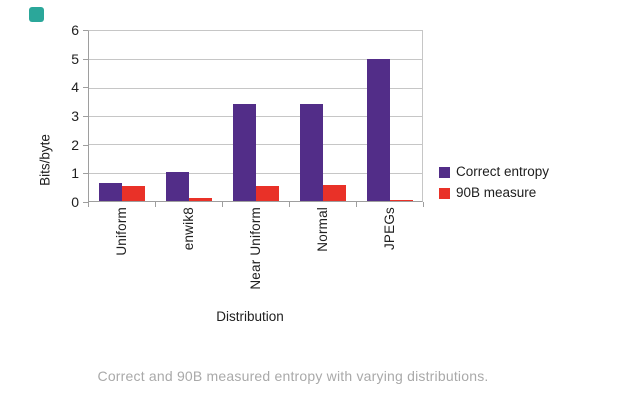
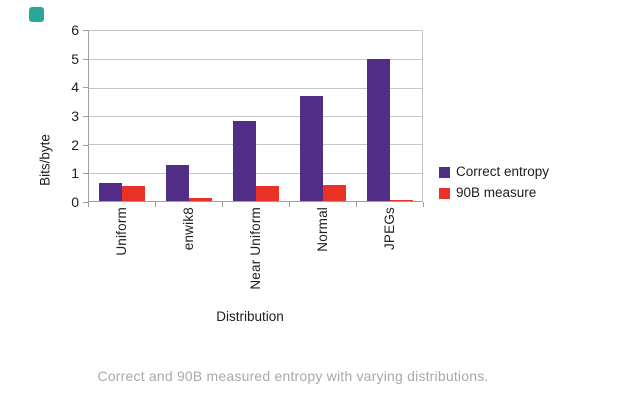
Correct entropy/enwik8: 1.0 -> 1.2
Correct entropy/Near Uniform: 3.4 -> 2.8
Correct entropy/Normal: 3.4 -> 3.6
